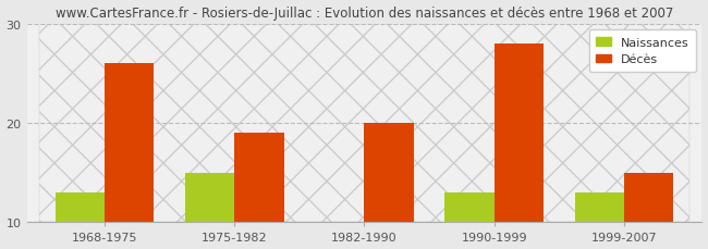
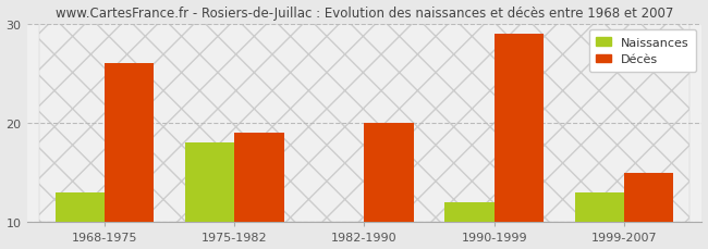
Naissances/1975-1982: 15 -> 18
Naissances/1990-1999: 13 -> 12
Décès/1990-1999: 28 -> 29
